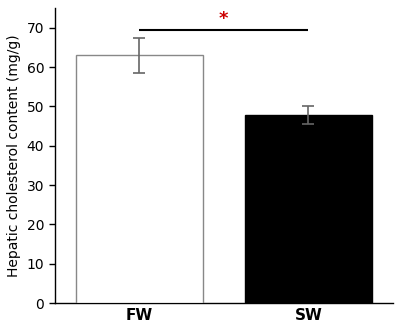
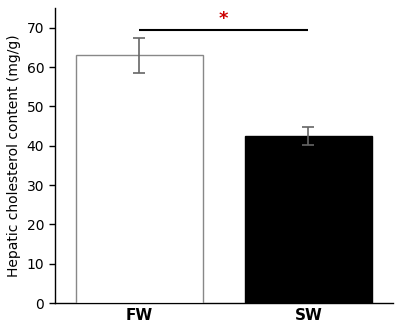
SW: 47.8 -> 42.5
